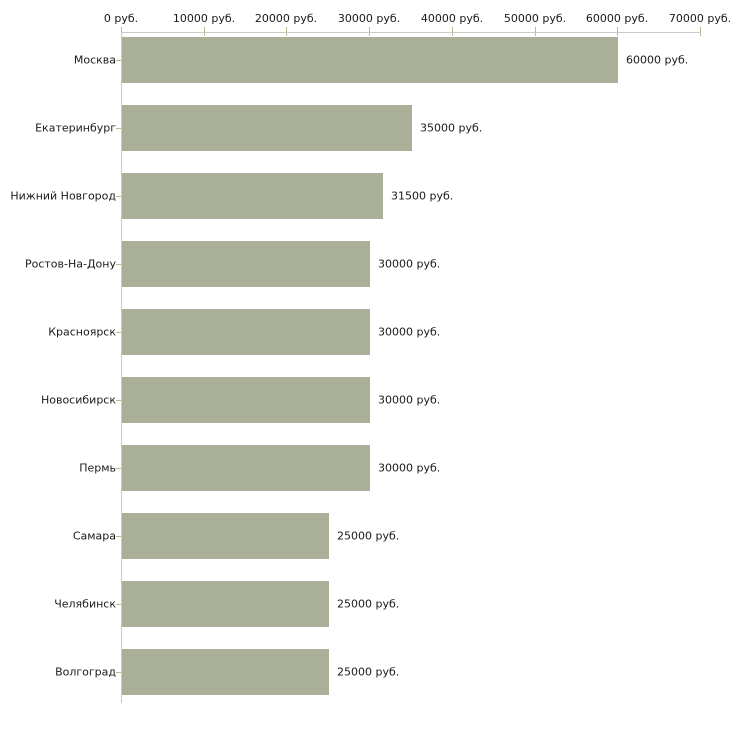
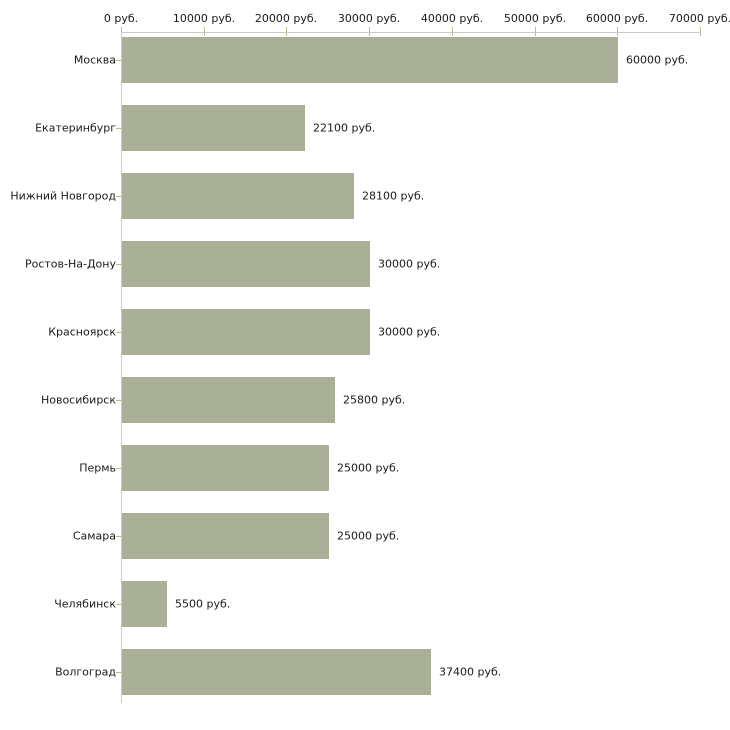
Екатеринбург: 35000 -> 22100
Нижний Новгород: 31500 -> 28100
Новосибирск: 30000 -> 25800
Пермь: 30000 -> 25000
Челябинск: 25000 -> 5500
Волгоград: 25000 -> 37400
